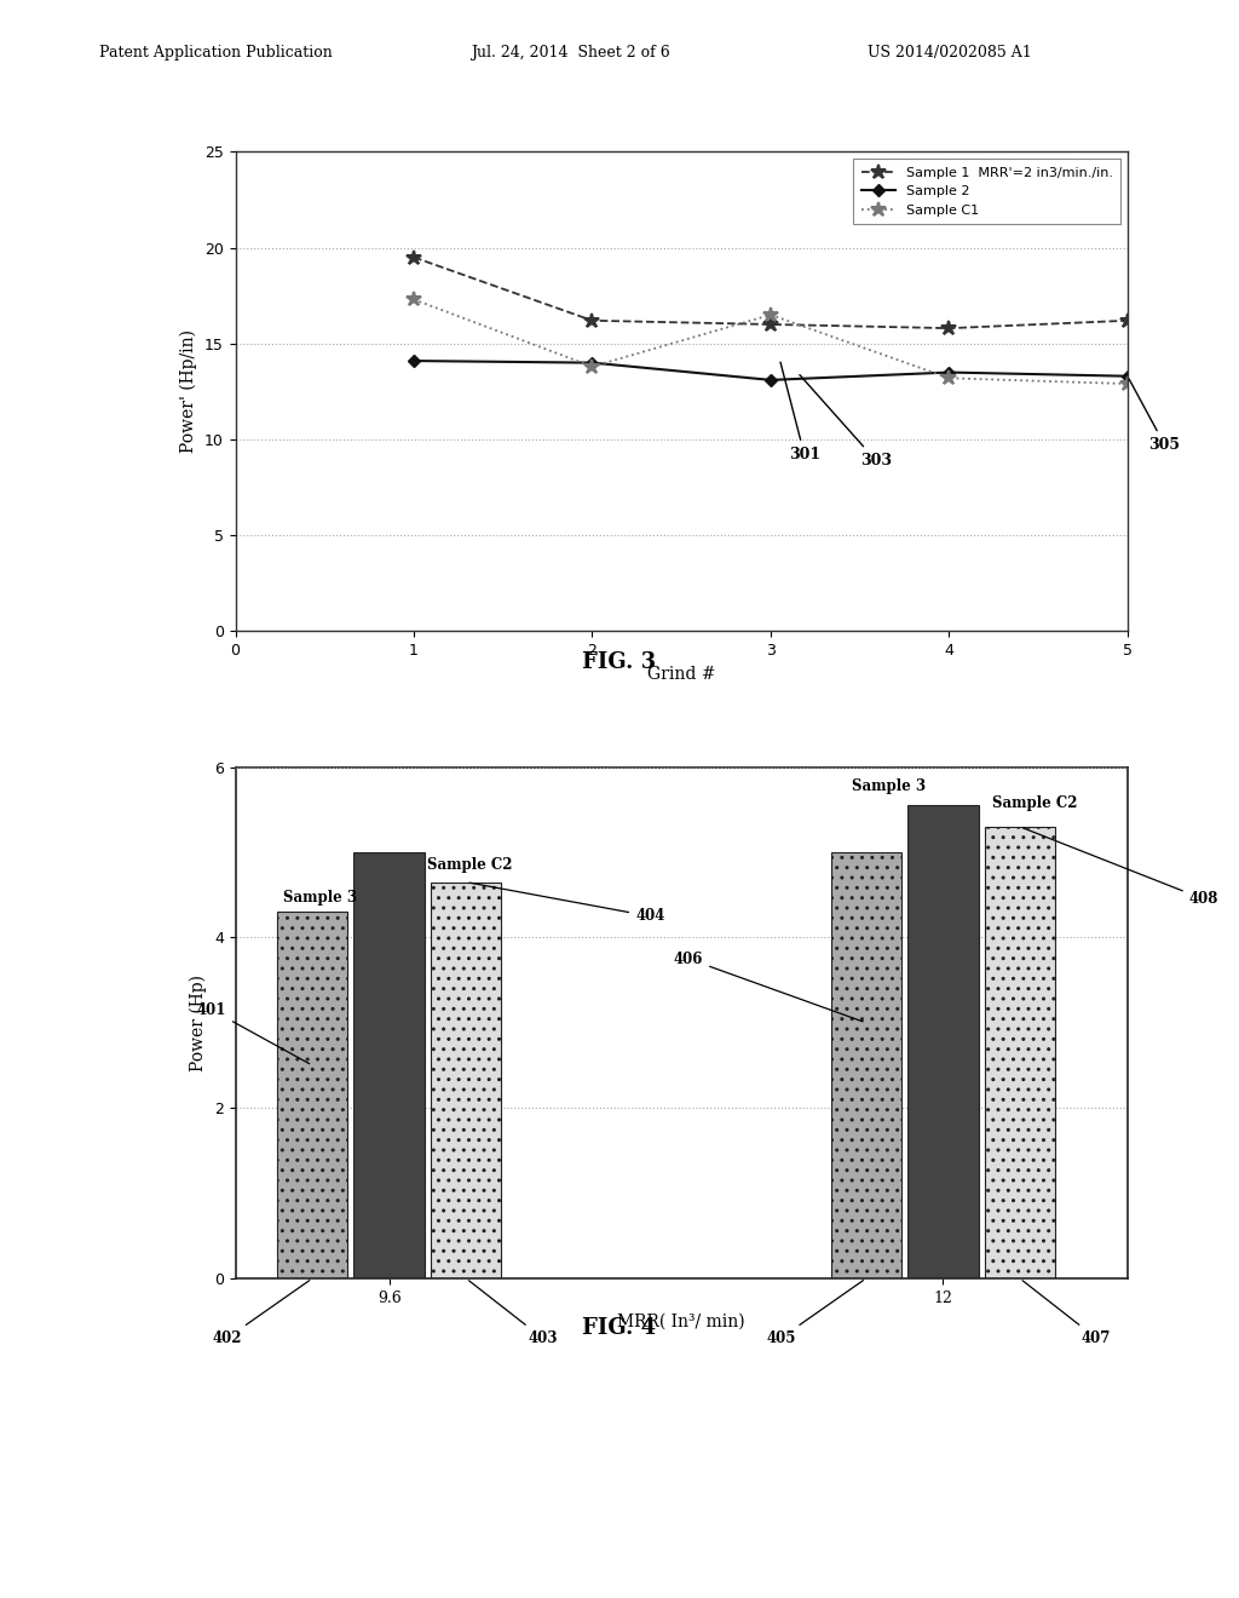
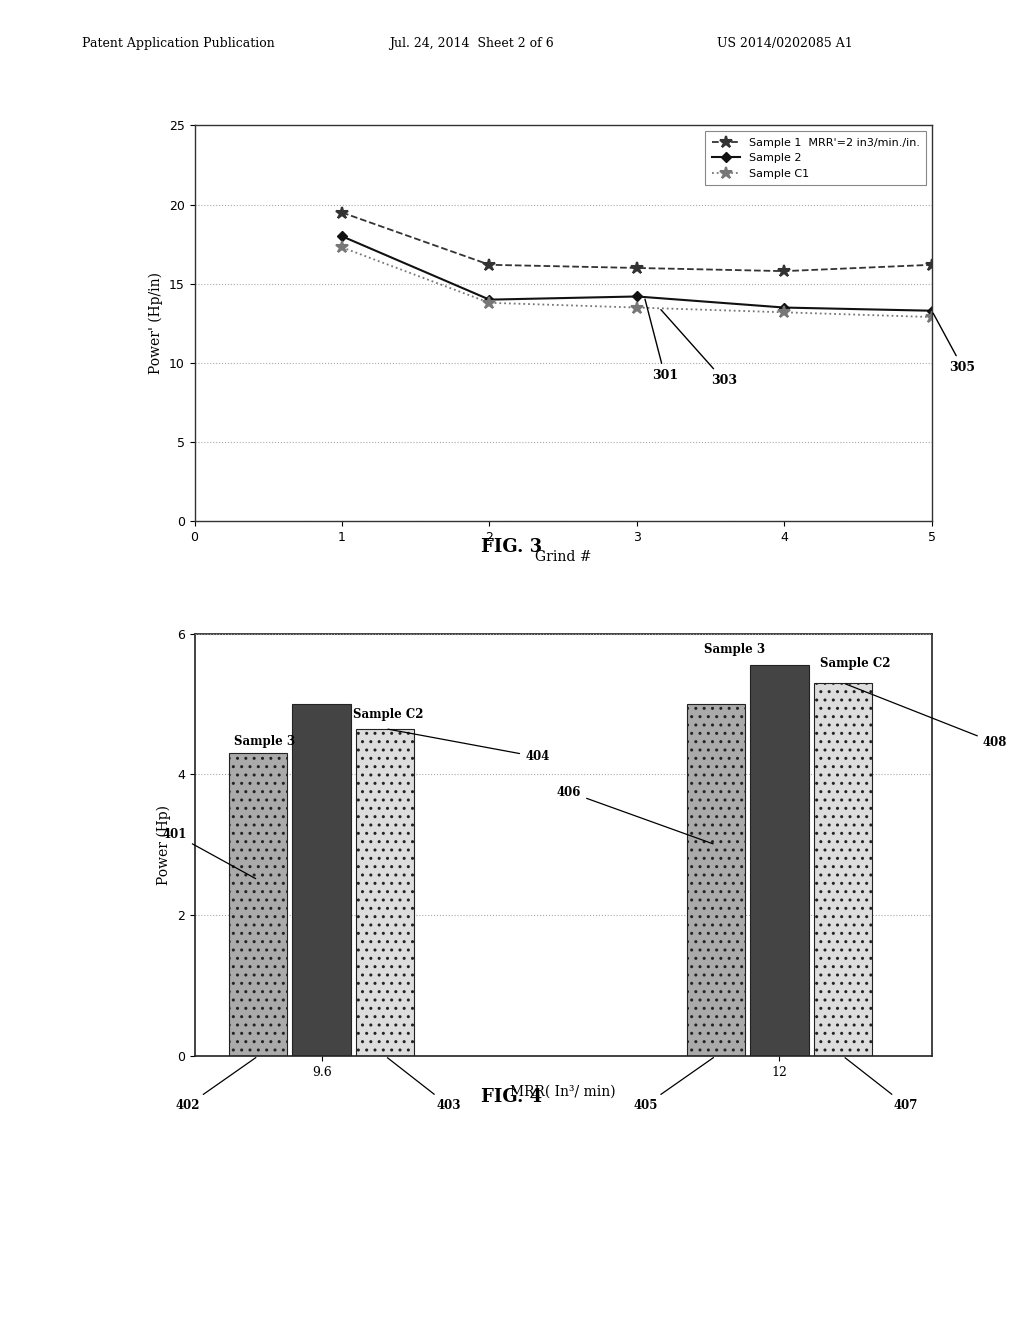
Sample 2/1: 14.1 -> 18.0
Sample 2/3: 13.1 -> 14.2
Sample C1/3: 16.5 -> 13.5
